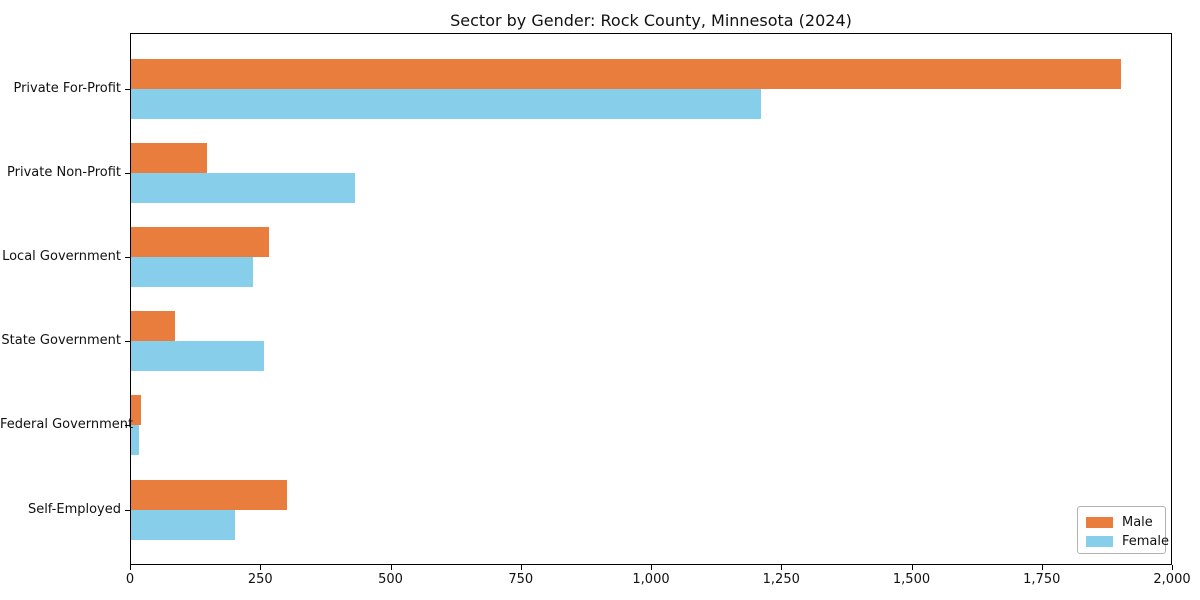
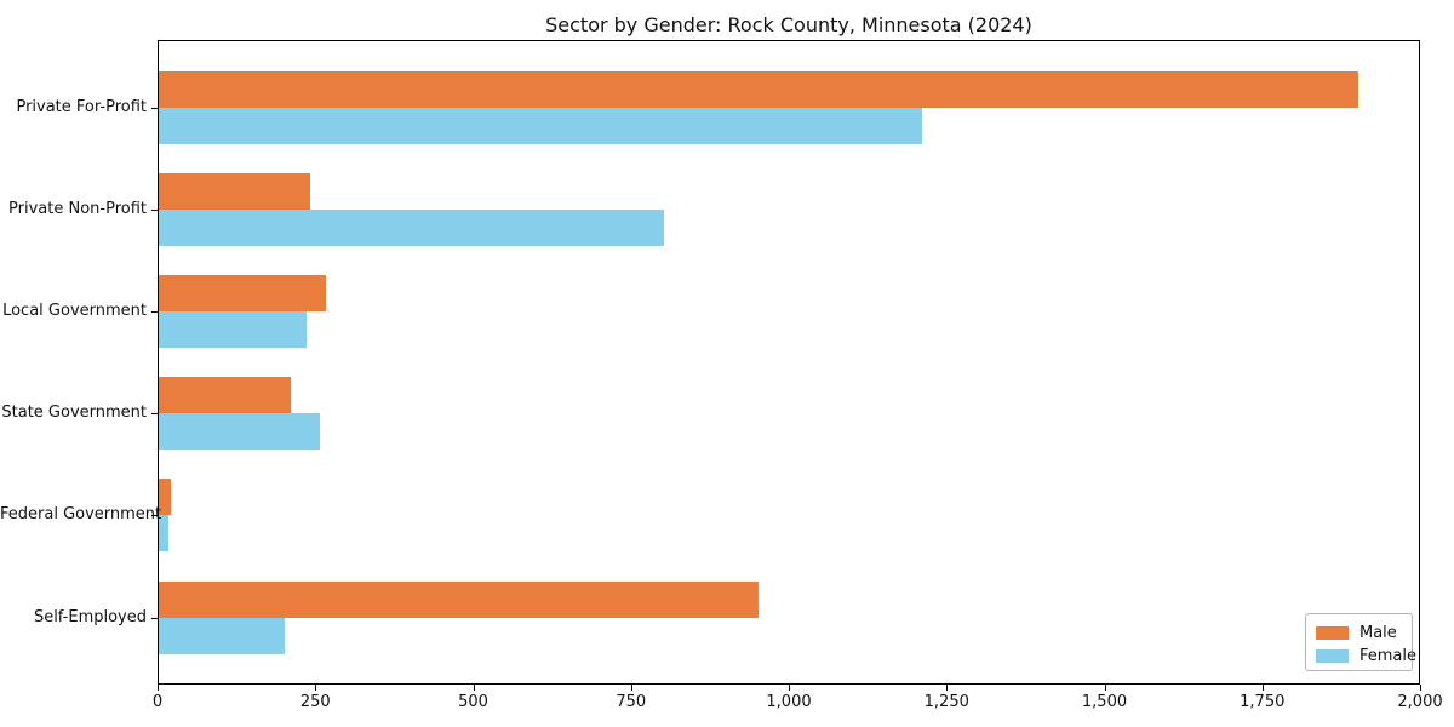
Male/Private Non-Profit: 140 -> 240
Female/Private Non-Profit: 430 -> 800
Male/State Government: 80 -> 210
Male/Self-Employed: 300 -> 950
